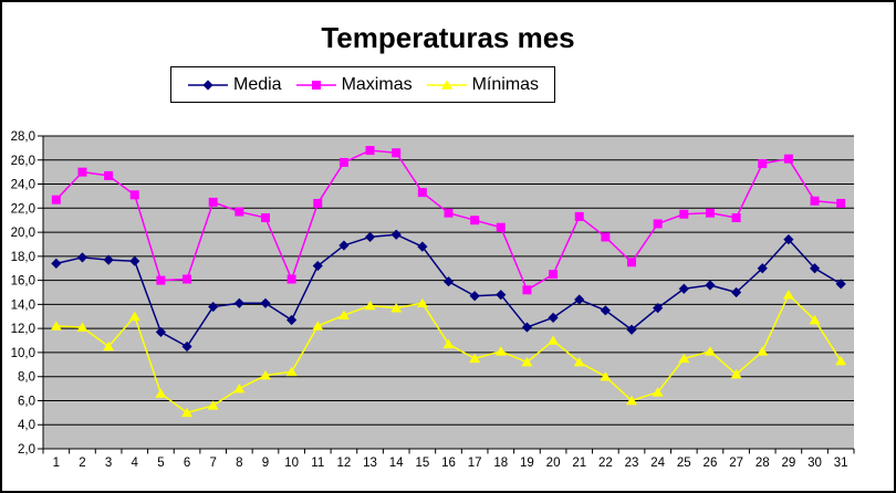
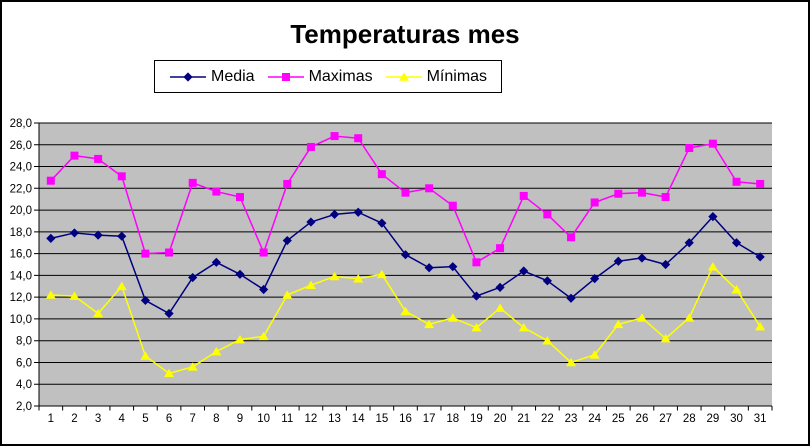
Media/8: 14,1 -> 15,2
Maximas/17: 21,0 -> 22,0
